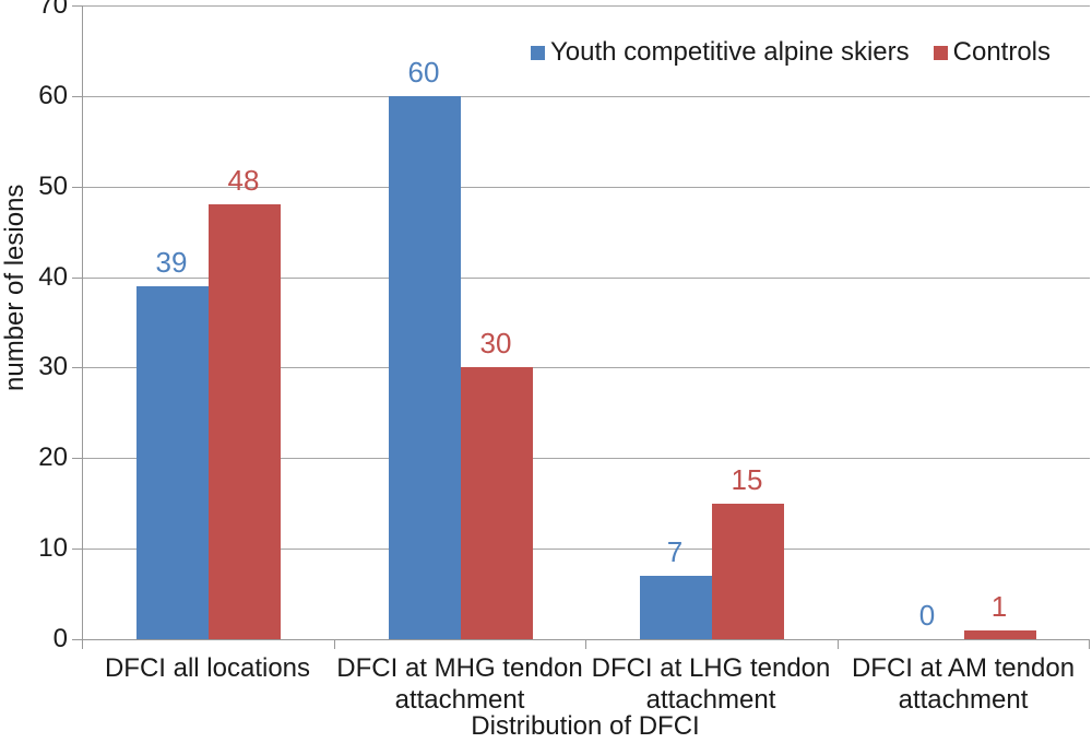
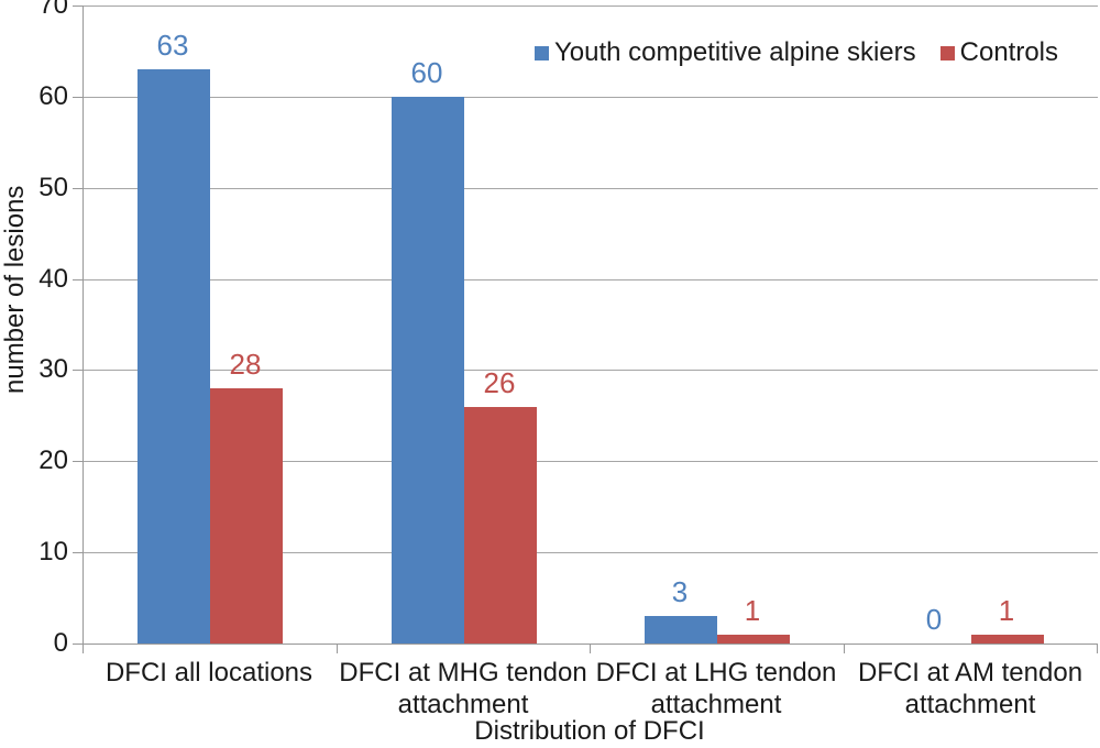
Youth competitive alpine skiers/DFCI all locations: 39 -> 63
Controls/DFCI all locations: 48 -> 28
Controls/DFCI at MHG tendon attachment: 30 -> 26
Youth competitive alpine skiers/DFCI at LHG tendon attachment: 7 -> 3
Controls/DFCI at LHG tendon attachment: 15 -> 1
